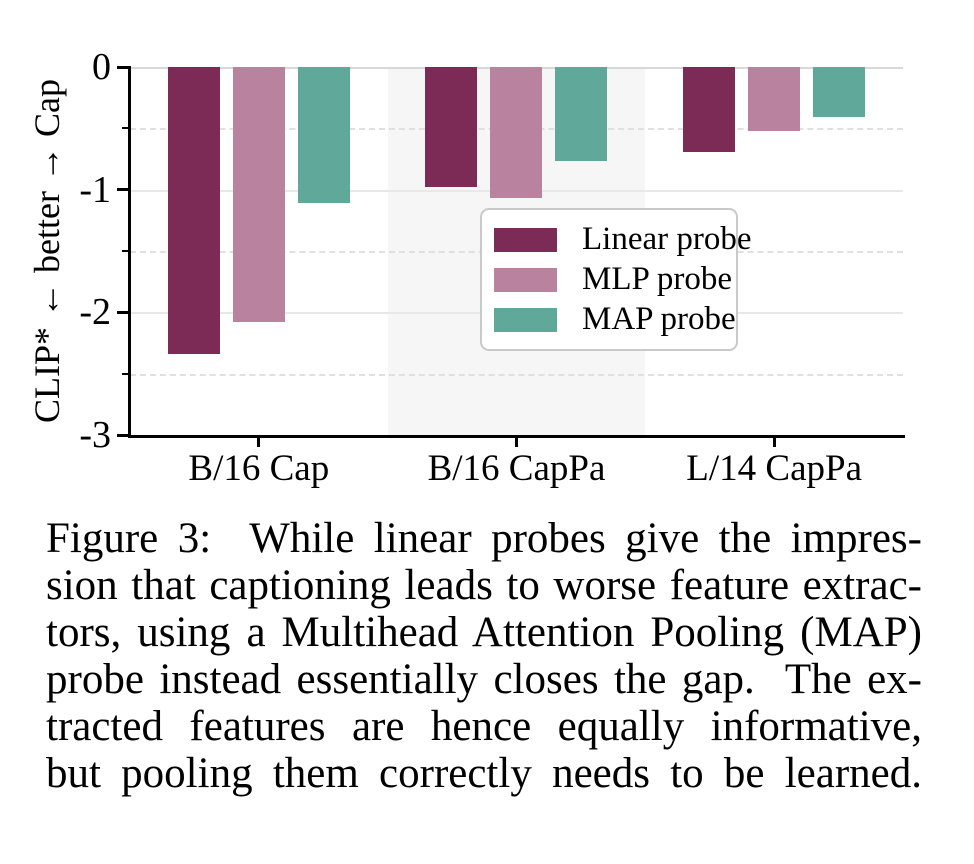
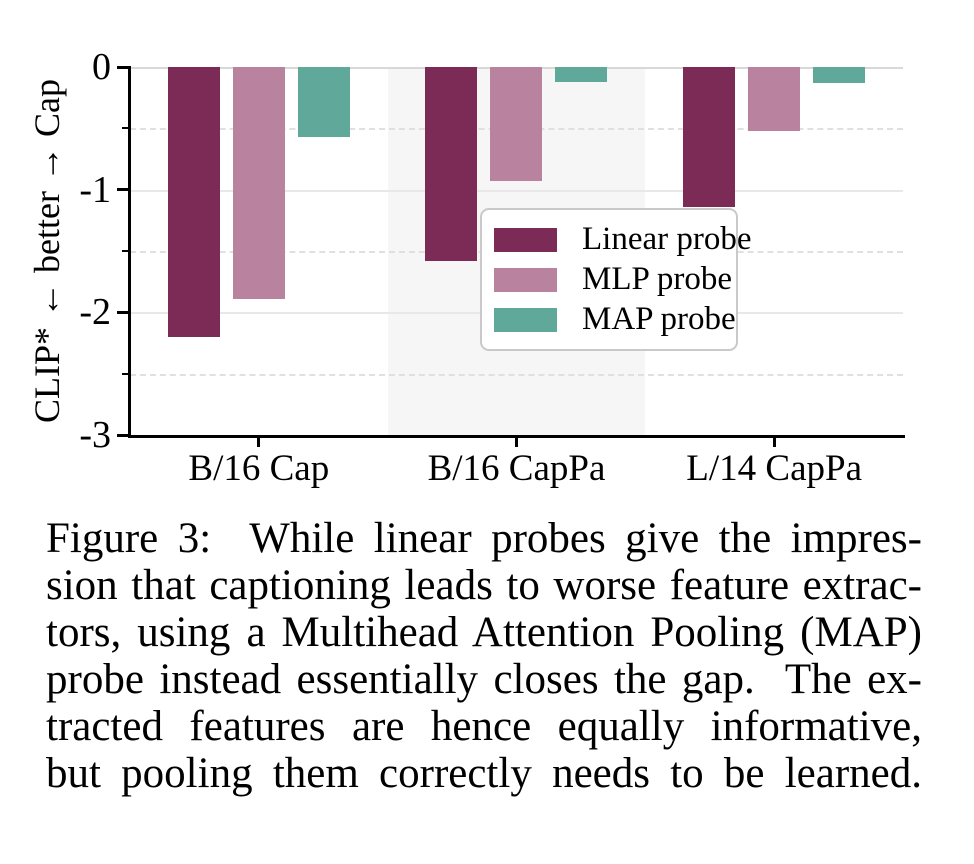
Linear probe/B/16 Cap: -2.34 -> -2.20
MLP probe/B/16 Cap: -2.08 -> -1.89
MAP probe/B/16 Cap: -1.11 -> -0.57
Linear probe/B/16 CapPa: -0.98 -> -1.58
MLP probe/B/16 CapPa: -1.07 -> -0.93
MAP probe/B/16 CapPa: -0.77 -> -0.12
Linear probe/L/14 CapPa: -0.69 -> -1.14
MAP probe/L/14 CapPa: -0.41 -> -0.13
